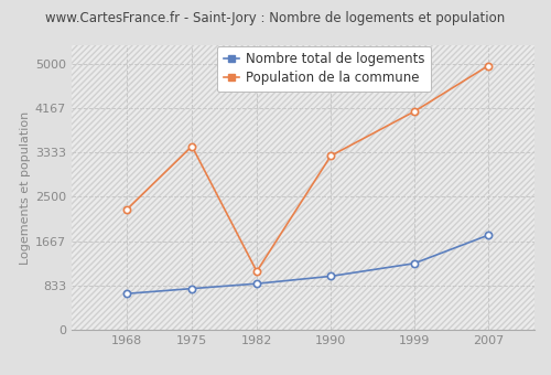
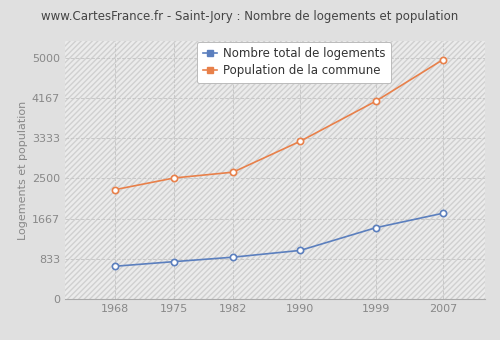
Population de la commune/1975: 3450 -> 2510
Population de la commune/1982: 1100 -> 2630
Nombre total de logements/1999: 1250 -> 1480
